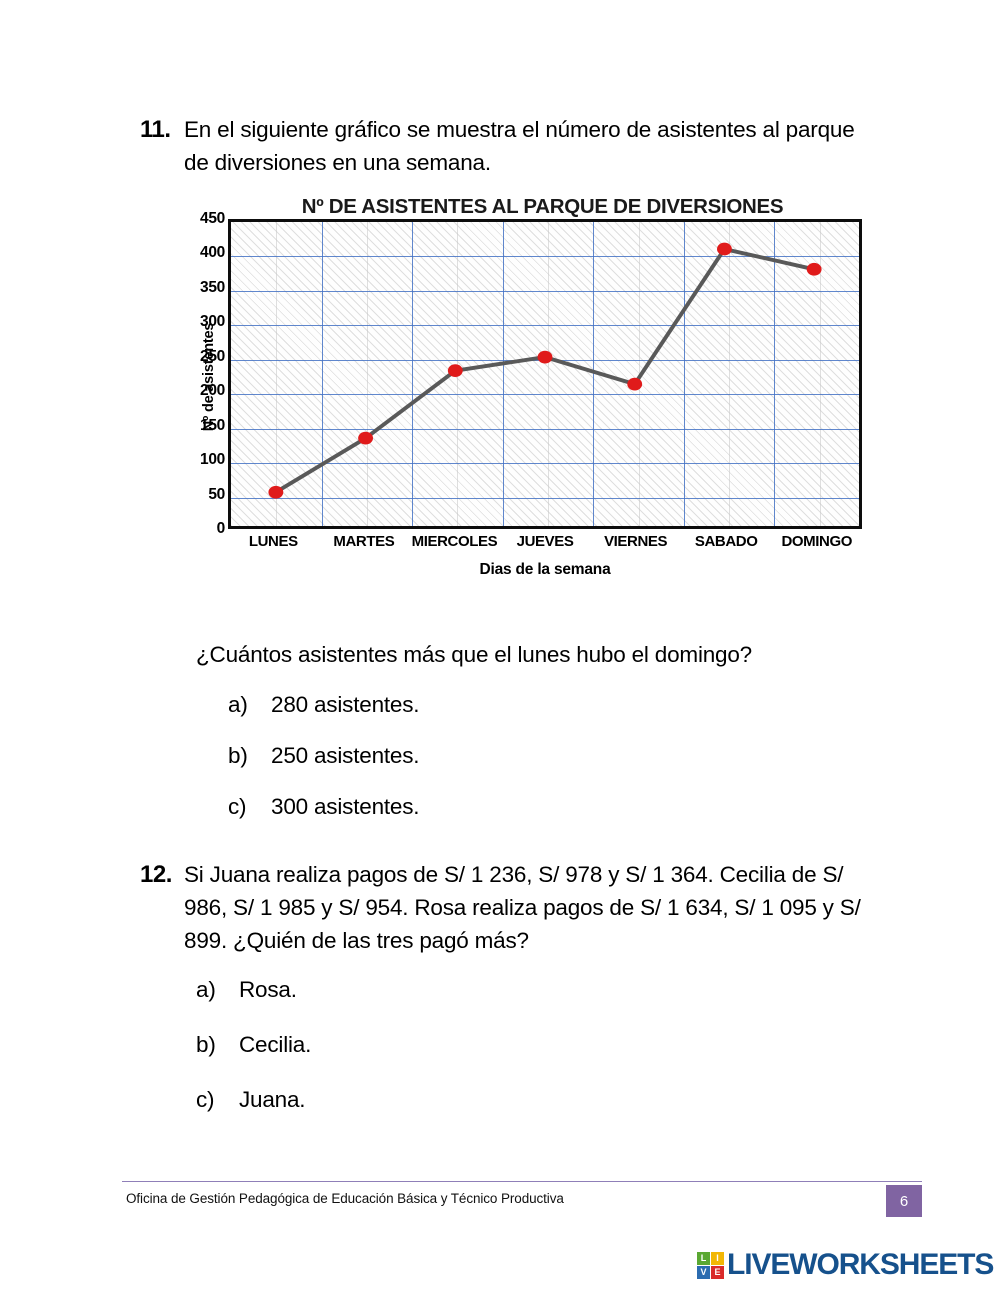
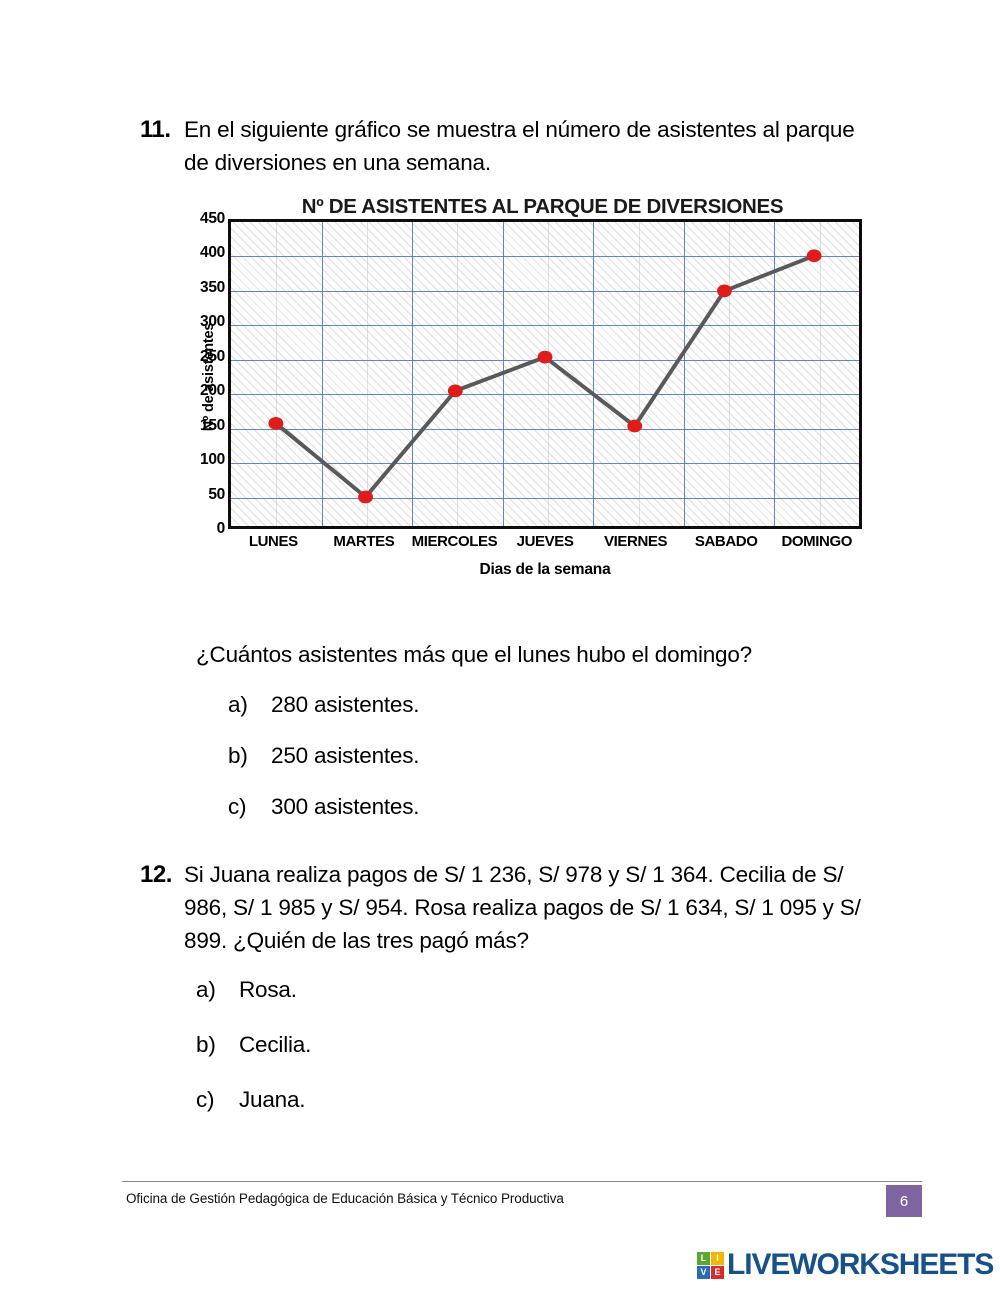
LUNES: 50 -> 150
MARTES: 130 -> 40
MIERCOLES: 230 -> 200
VIERNES: 210 -> 150
SABADO: 410 -> 350
DOMINGO: 380 -> 400
